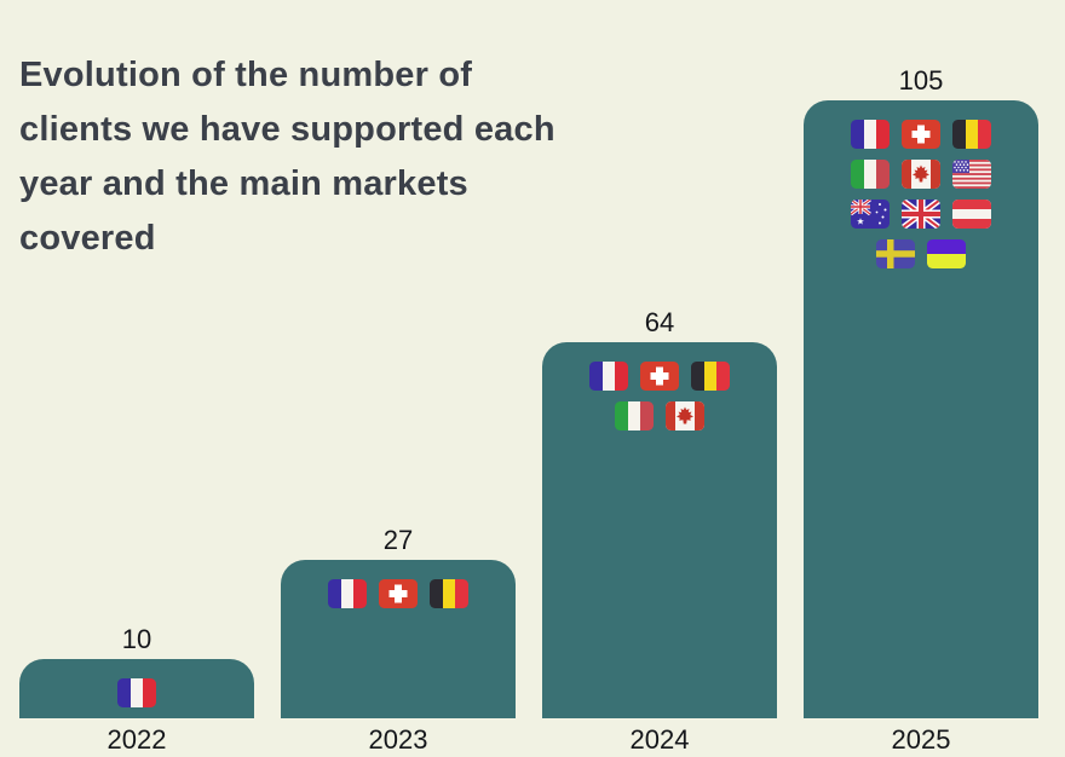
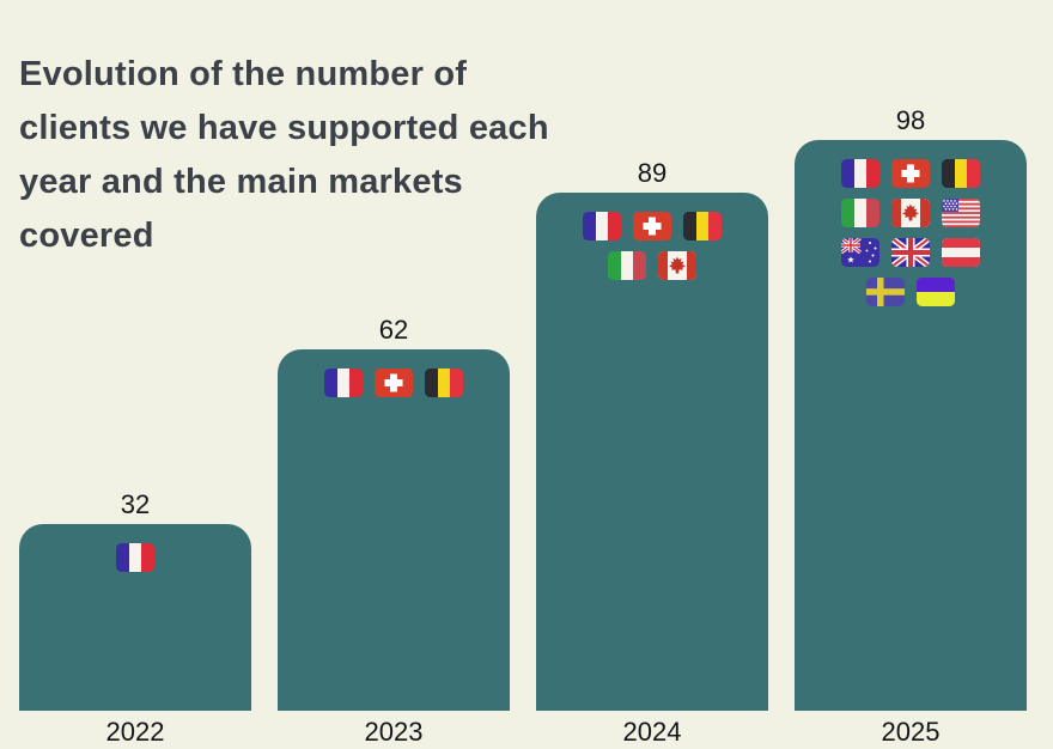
2022: 10 -> 32
2023: 27 -> 62
2024: 64 -> 89
2025: 105 -> 98
